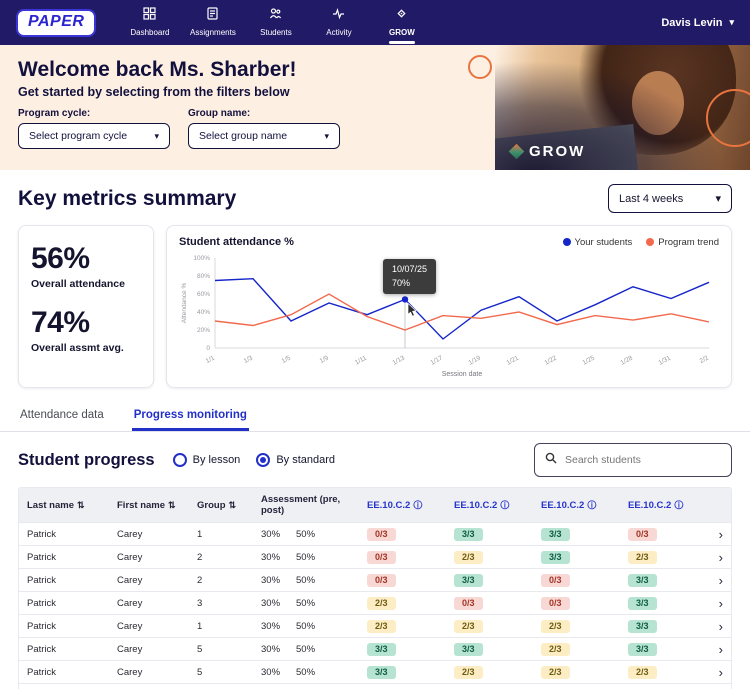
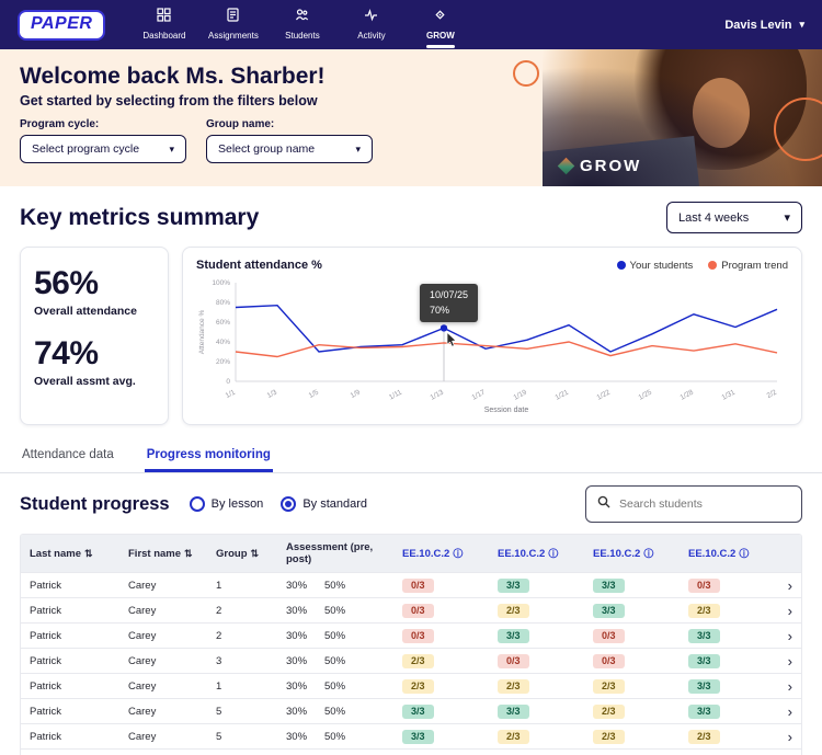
Your students/1/9: 50% -> 40%
Program trend/1/9: 60% -> 30%
Program trend/1/13: 20% -> 40%
Your students/1/17: 10% -> 30%
